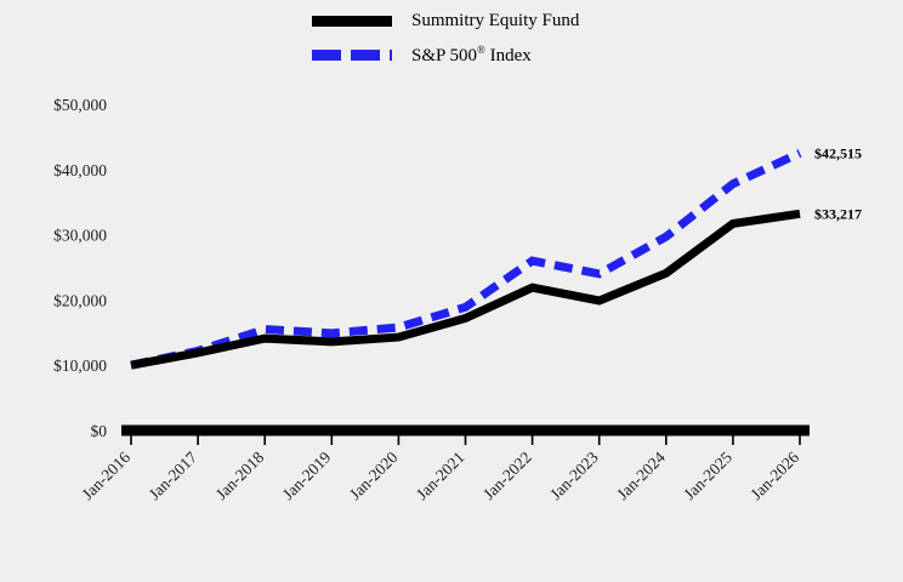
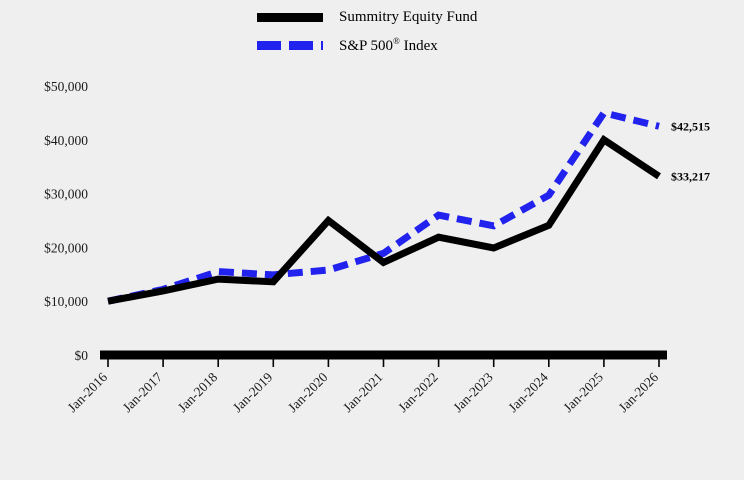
Summitry Equity Fund/Jan-2020: $14000 -> $25000
Summitry Equity Fund/Jan-2025: $32000 -> $40000
S&P 500® Index/Jan-2025: $38000 -> $45000
